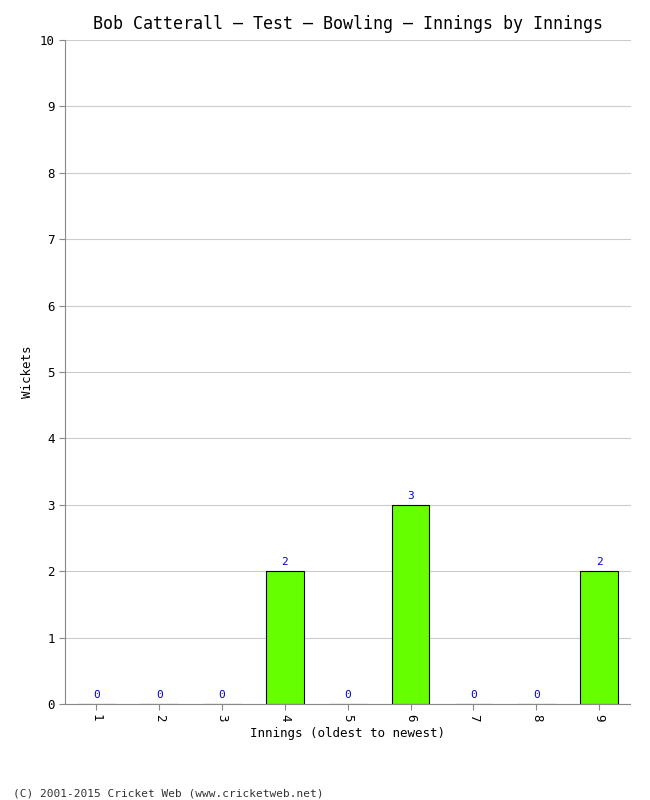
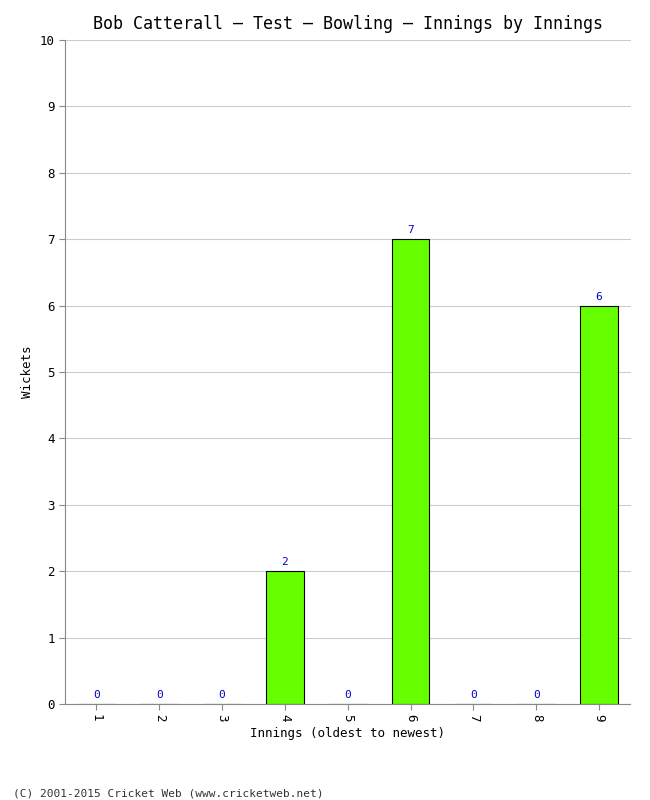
6: 3 -> 7
9: 2 -> 6
